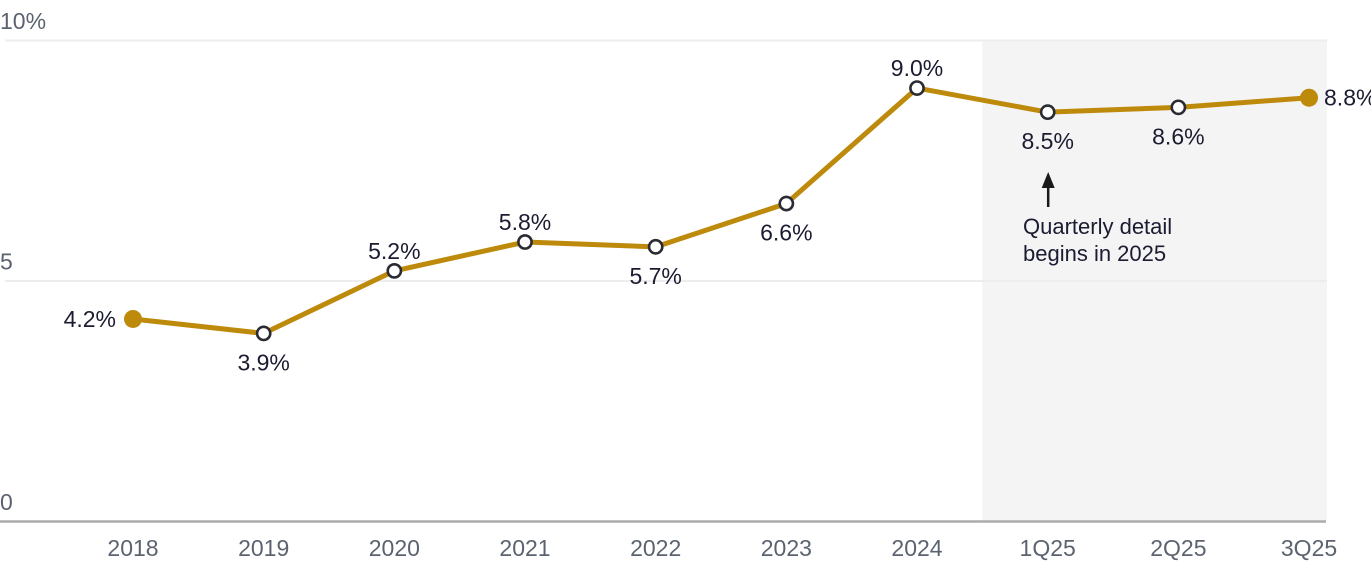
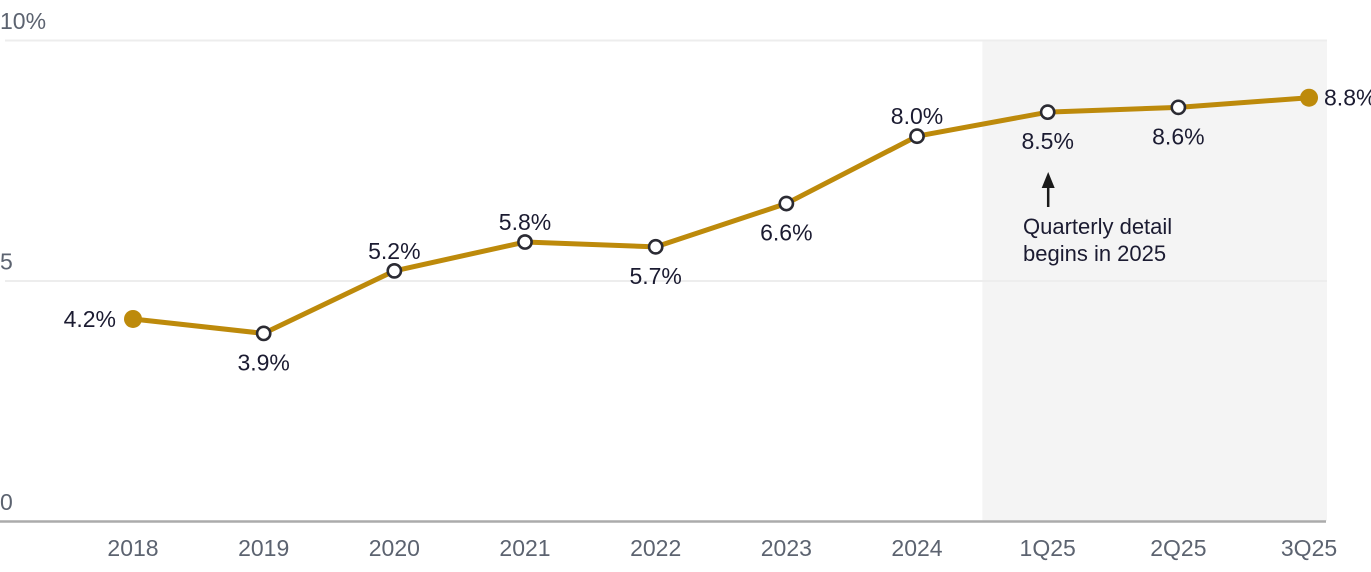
2024: 9.0% -> 8.0%
